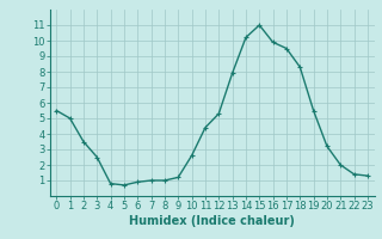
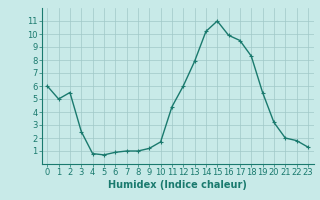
0: 5.5 -> 6.0
2: 3.5 -> 5.5
10: 2.6 -> 1.7
12: 5.3 -> 6.0
22: 1.4 -> 1.8
